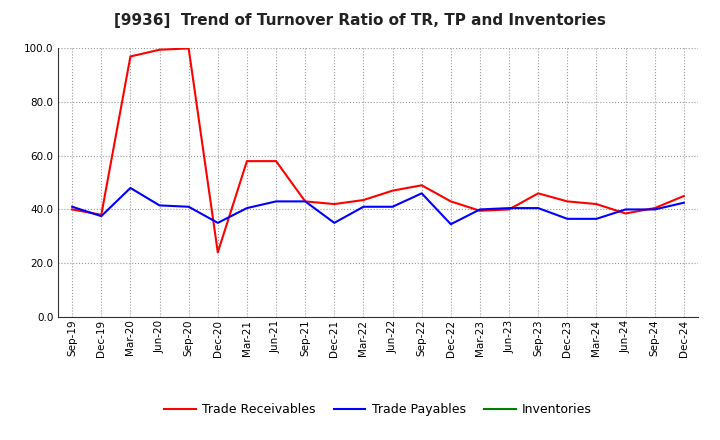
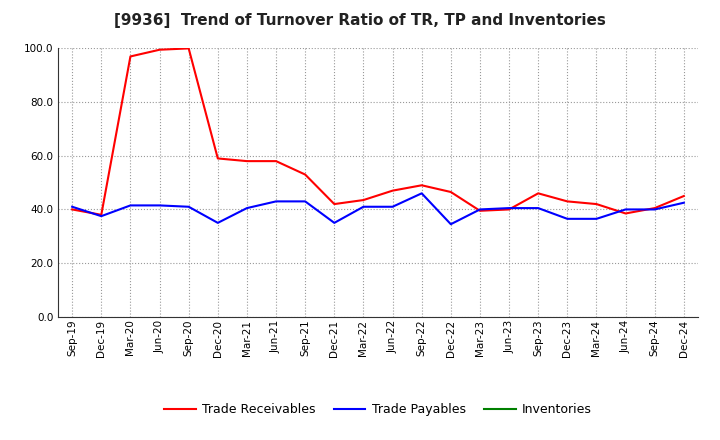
Trade Payables/Mar-20: 48.0 -> 41.5
Trade Receivables/Dec-20: 24.0 -> 59.0
Trade Receivables/Sep-21: 43.0 -> 53.0
Trade Receivables/Dec-22: 43.0 -> 46.5
